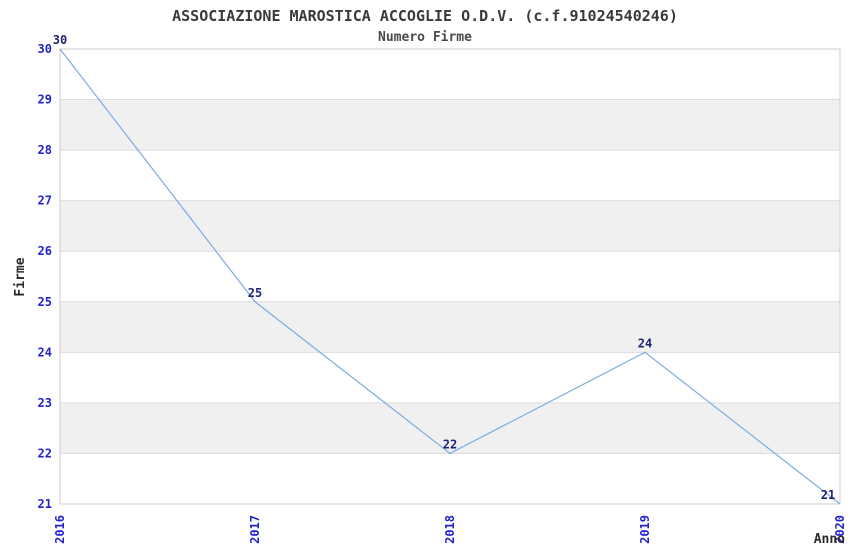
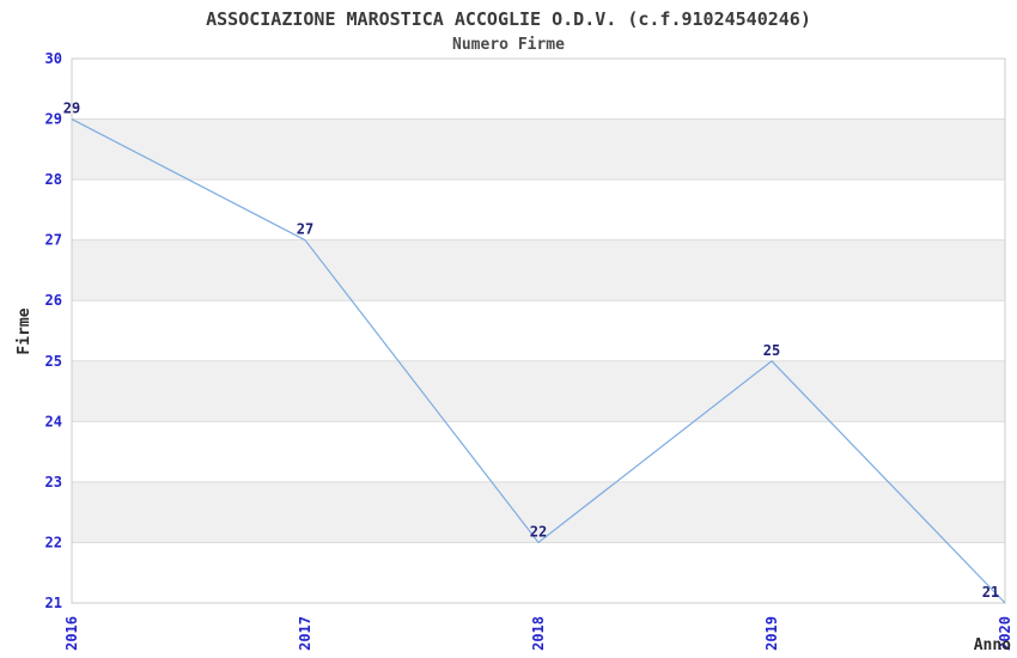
2016: 30 -> 29
2017: 25 -> 27
2019: 24 -> 25
